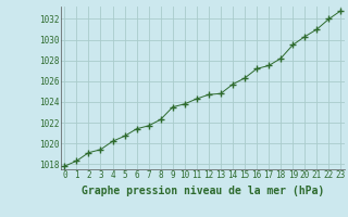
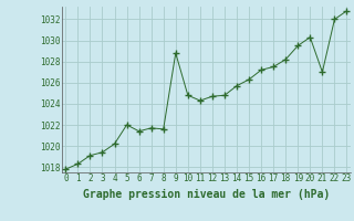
5: 1020.7 -> 1022.0
8: 1022.3 -> 1021.6
9: 1023.5 -> 1028.8
10: 1023.8 -> 1024.8
21: 1031.0 -> 1027.0
